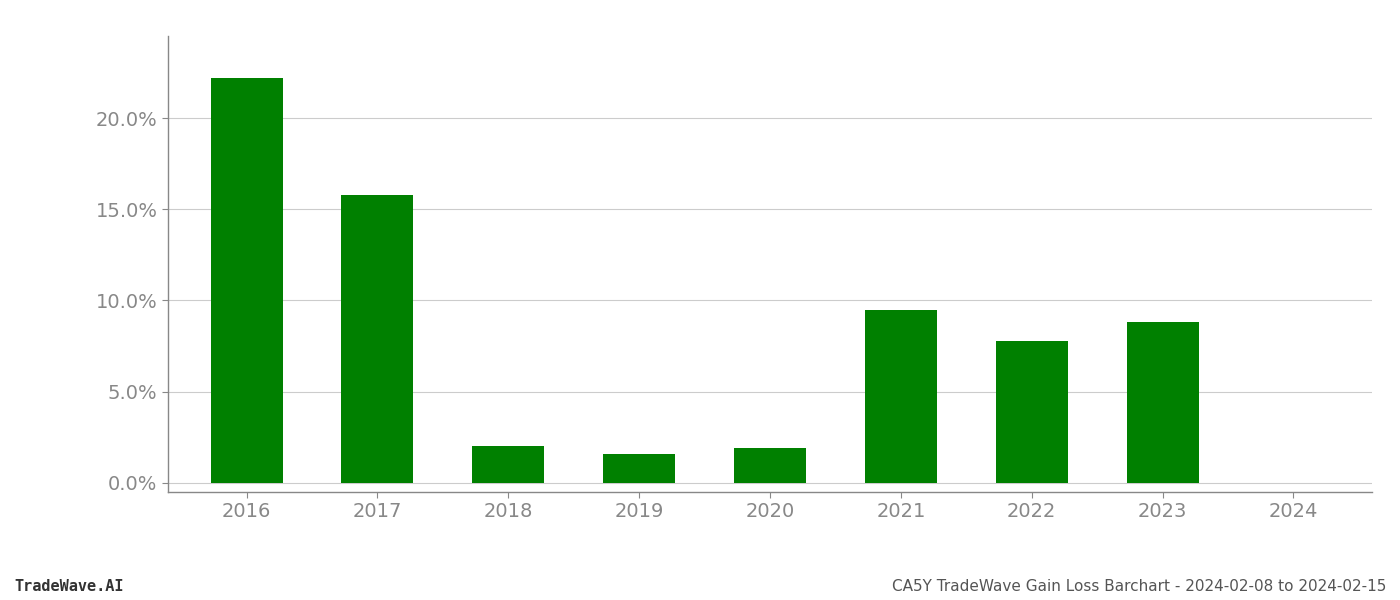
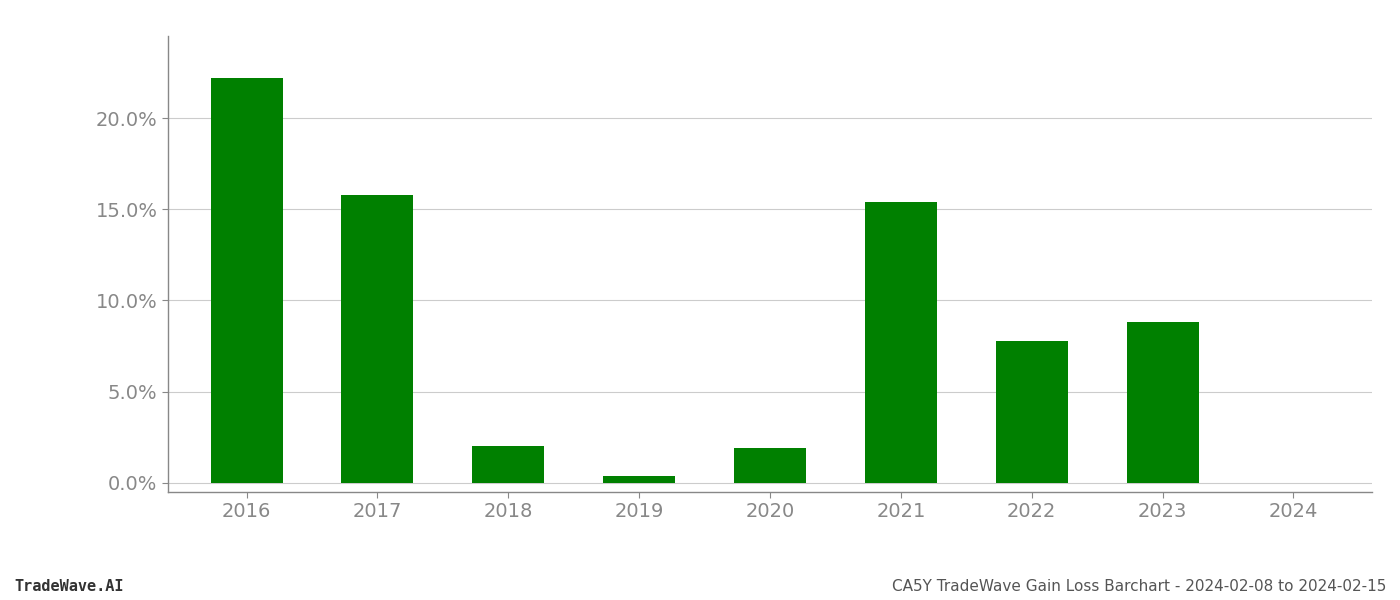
2019: 1.6% -> 0.4%
2021: 9.5% -> 15.4%
